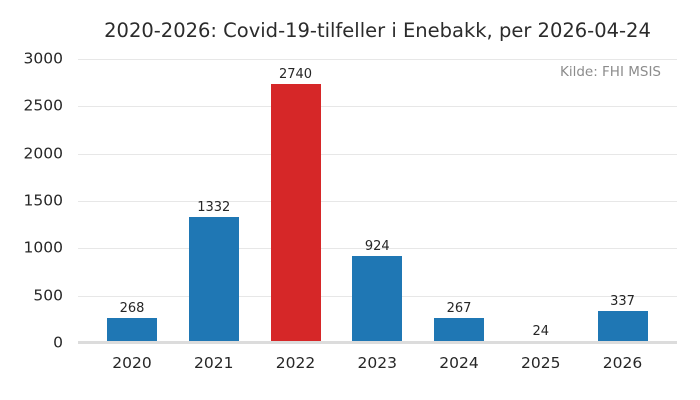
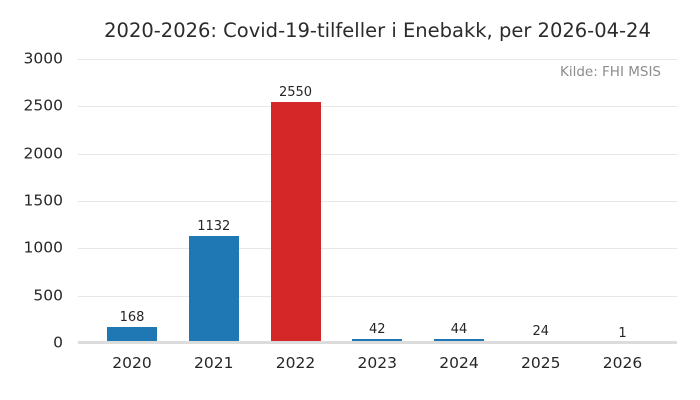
2020: 268 -> 168
2021: 1332 -> 1132
2022: 2740 -> 2550
2023: 924 -> 42
2024: 267 -> 44
2026: 337 -> 1
